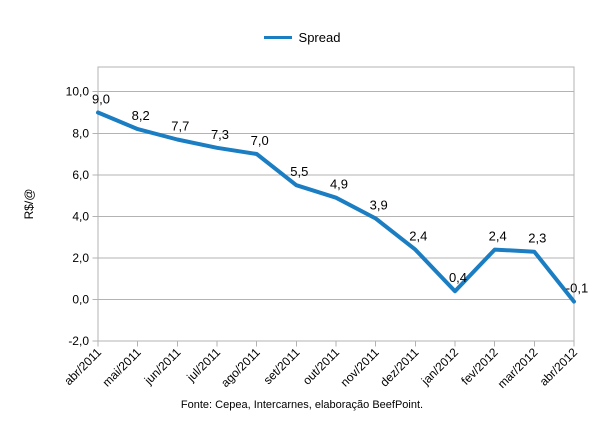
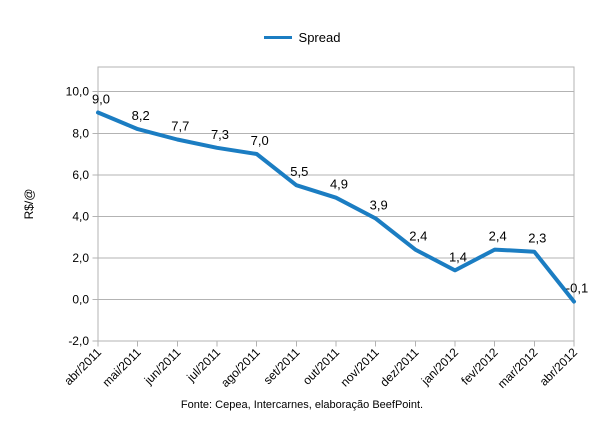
jan/2012: 0,4 -> 1,4
